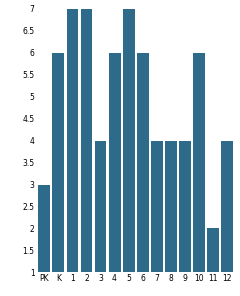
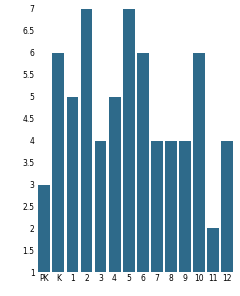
1: 7 -> 5
4: 6 -> 5
